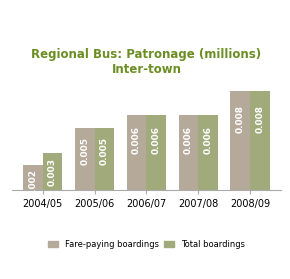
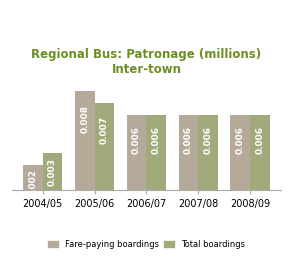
Fare-paying boardings/2005/06: 0.005 -> 0.008
Total boardings/2005/06: 0.005 -> 0.007
Fare-paying boardings/2008/09: 0.008 -> 0.006
Total boardings/2008/09: 0.008 -> 0.006
